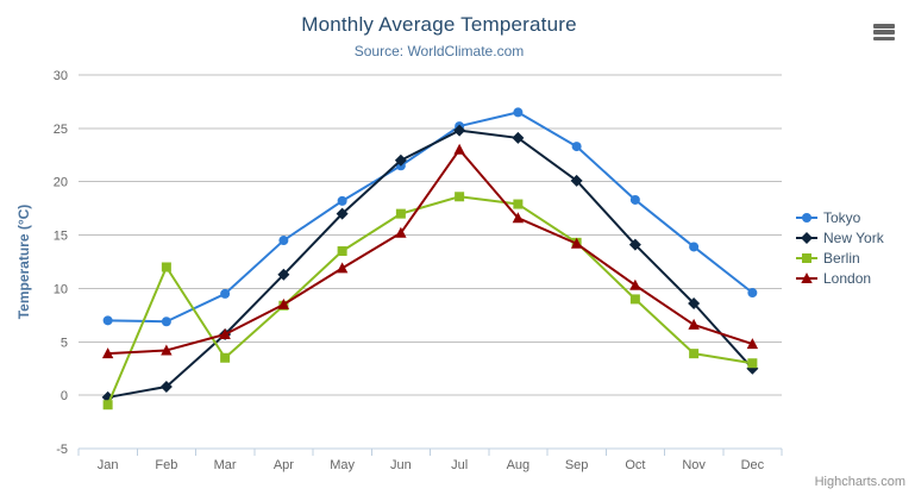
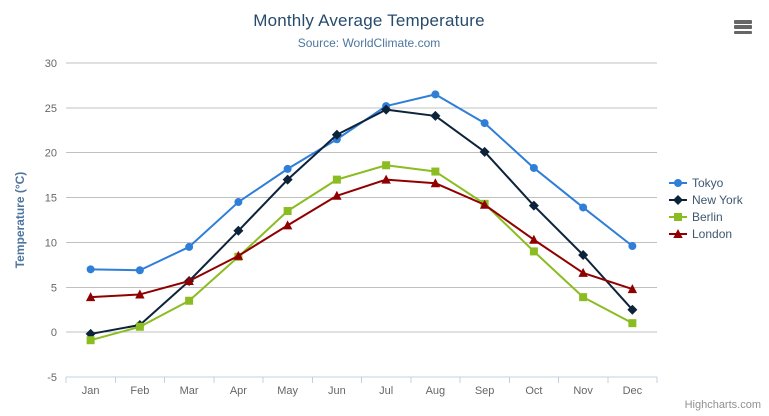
Berlin/Feb: 12 -> 1
London/Jul: 23 -> 17
Berlin/Dec: 3 -> 1
